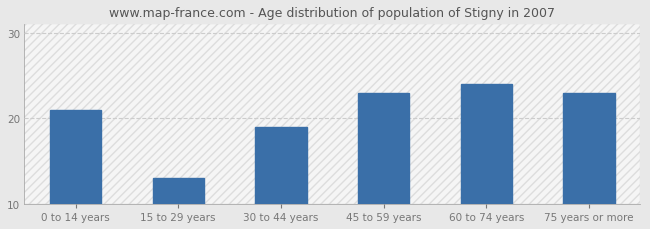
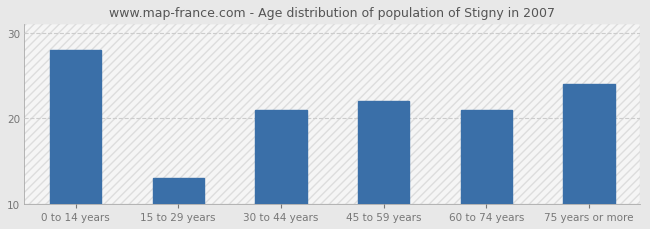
0 to 14 years: 21 -> 28
30 to 44 years: 19 -> 21
45 to 59 years: 23 -> 22
60 to 74 years: 24 -> 21
75 years or more: 23 -> 24
